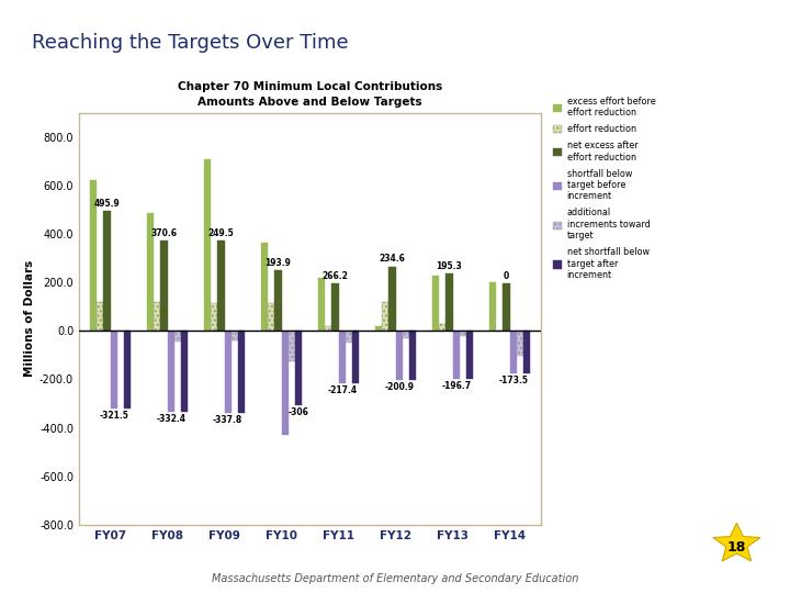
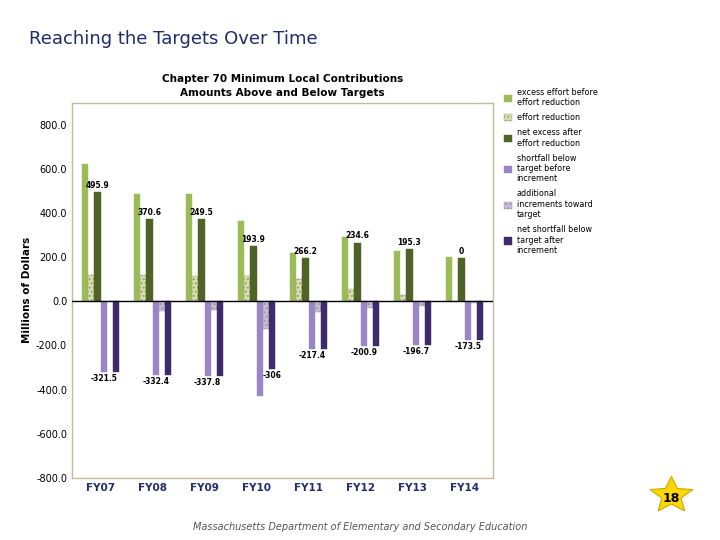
excess effort before effort reduction/FY09: 710 -> 485
effort reduction/FY11: 20 -> 100
excess effort before effort reduction/FY12: 20 -> 290
effort reduction/FY12: 120 -> 55
additional increments toward target/FY14: -105 -> -7
